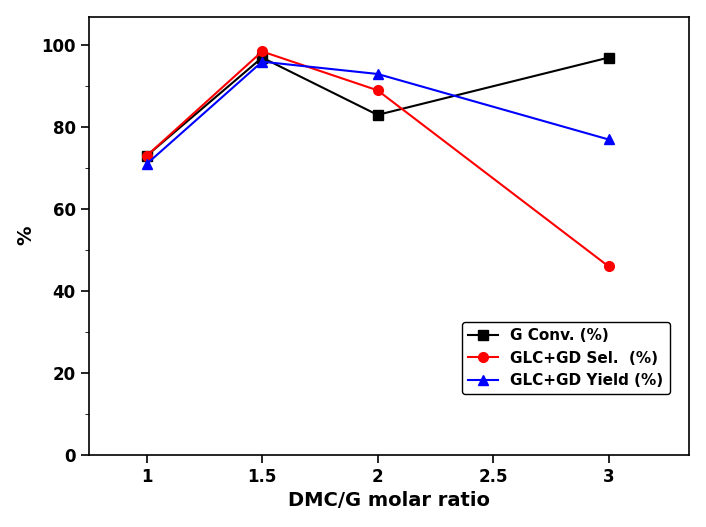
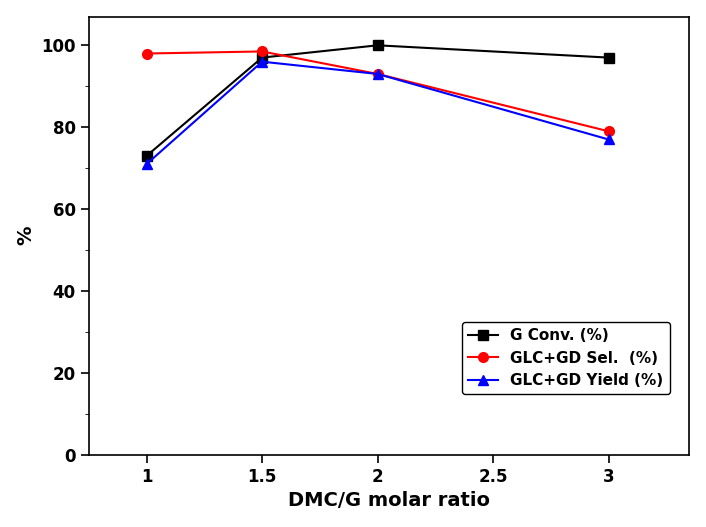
GLC+GD Sel. (%)/1: 73.0 -> 98.0
G Conv. (%)/2: 83 -> 100
GLC+GD Sel. (%)/2: 89.0 -> 93.0
GLC+GD Sel. (%)/3: 46.0 -> 79.0
